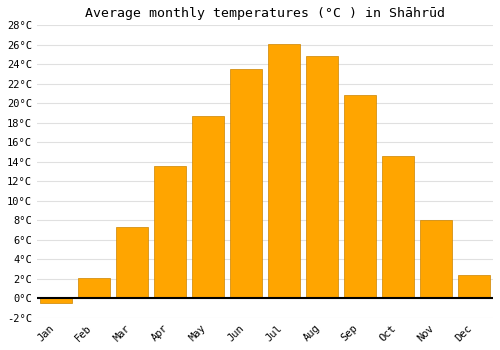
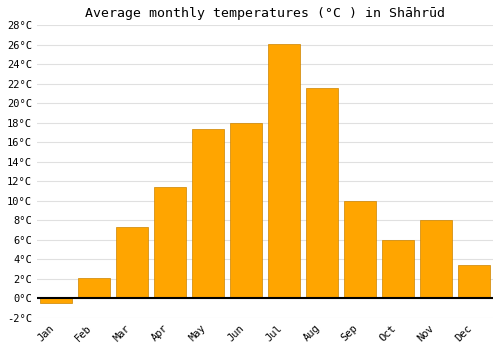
Apr: 13.6°C -> 11.4°C
May: 18.7°C -> 17.4°C
Jun: 23.5°C -> 18.0°C
Aug: 24.8°C -> 21.6°C
Sep: 20.8°C -> 10.0°C
Oct: 14.6°C -> 6.0°C
Dec: 2.4°C -> 3.4°C
